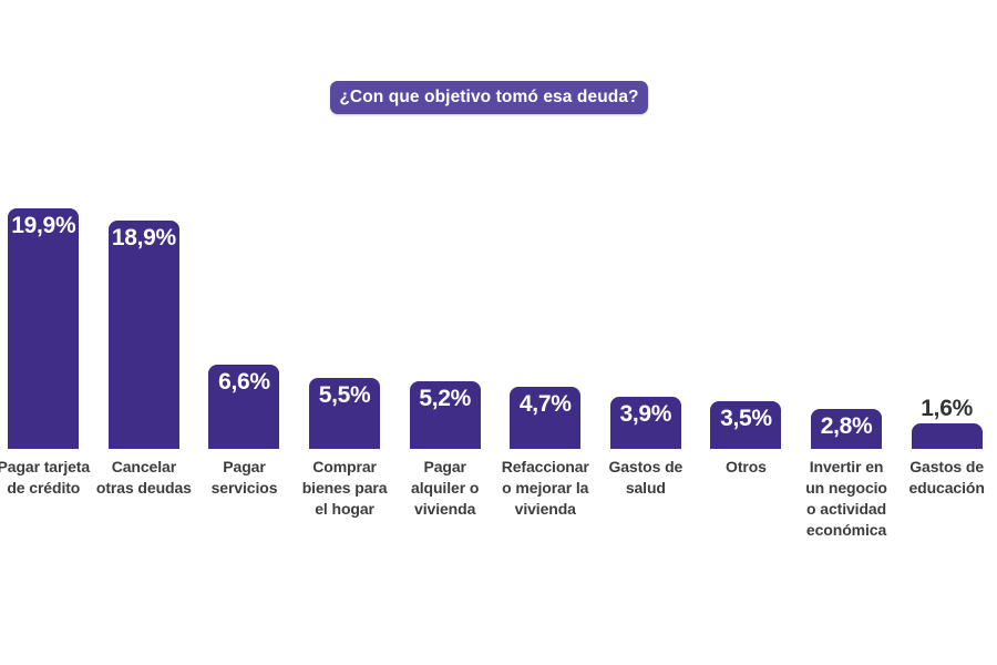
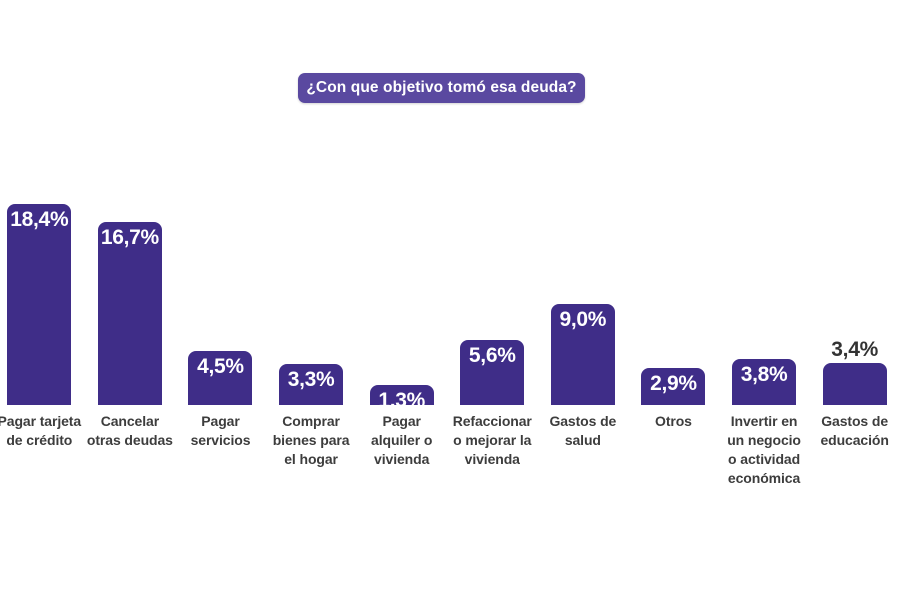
Pagar tarjeta de crédito: 19,9% -> 18,4%
Cancelar otras deudas: 18,9% -> 16,7%
Pagar servicios: 6,6% -> 4,5%
Comprar bienes para el hogar: 5,5% -> 3,3%
Pagar alquiler o vivienda: 5,2% -> 1,3%
Refaccionar o mejorar la vivienda: 4,7% -> 5,6%
Gastos de salud: 3,9% -> 9,0%
Otros: 3,5% -> 2,9%
Invertir en un negocio o actividad económica: 2,8% -> 3,8%
Gastos de educación: 1,6% -> 3,4%
